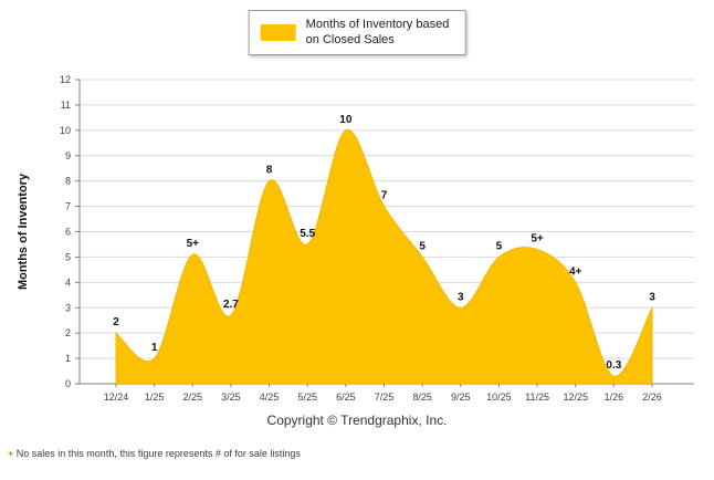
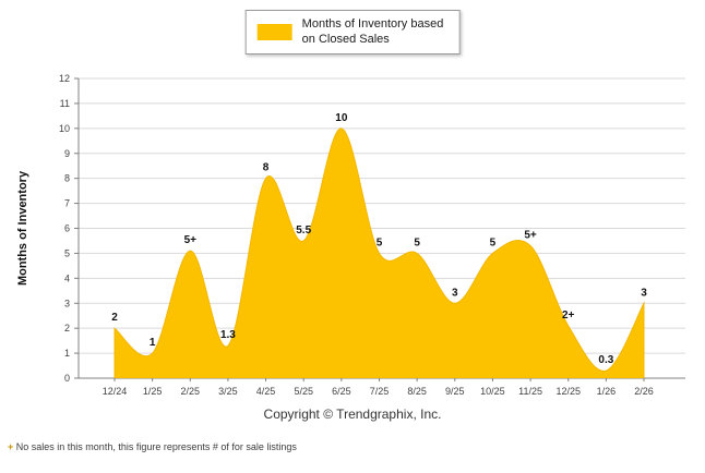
3/25: 2.7 -> 1.3
7/25: 7 -> 5
12/25: 4 -> 2
